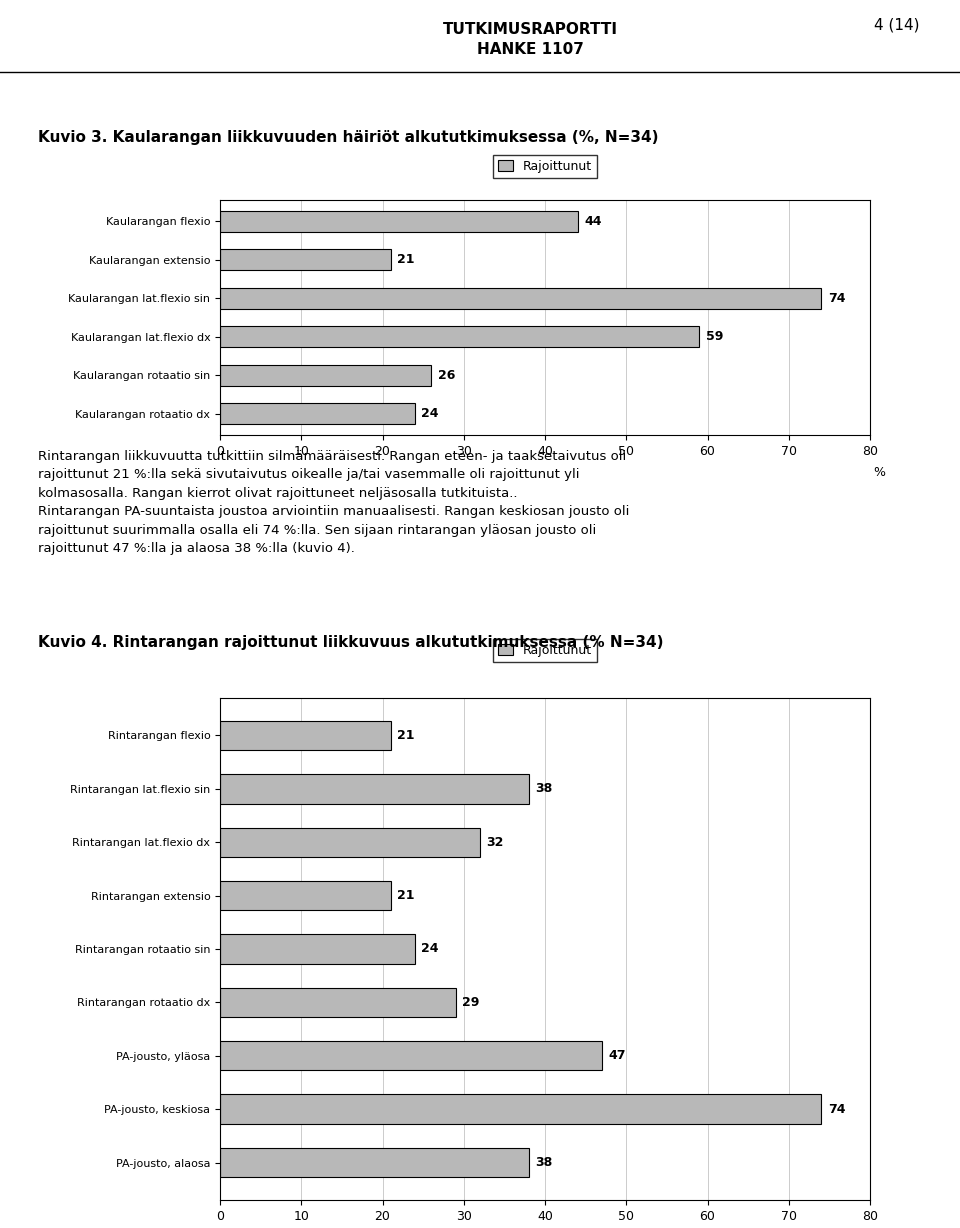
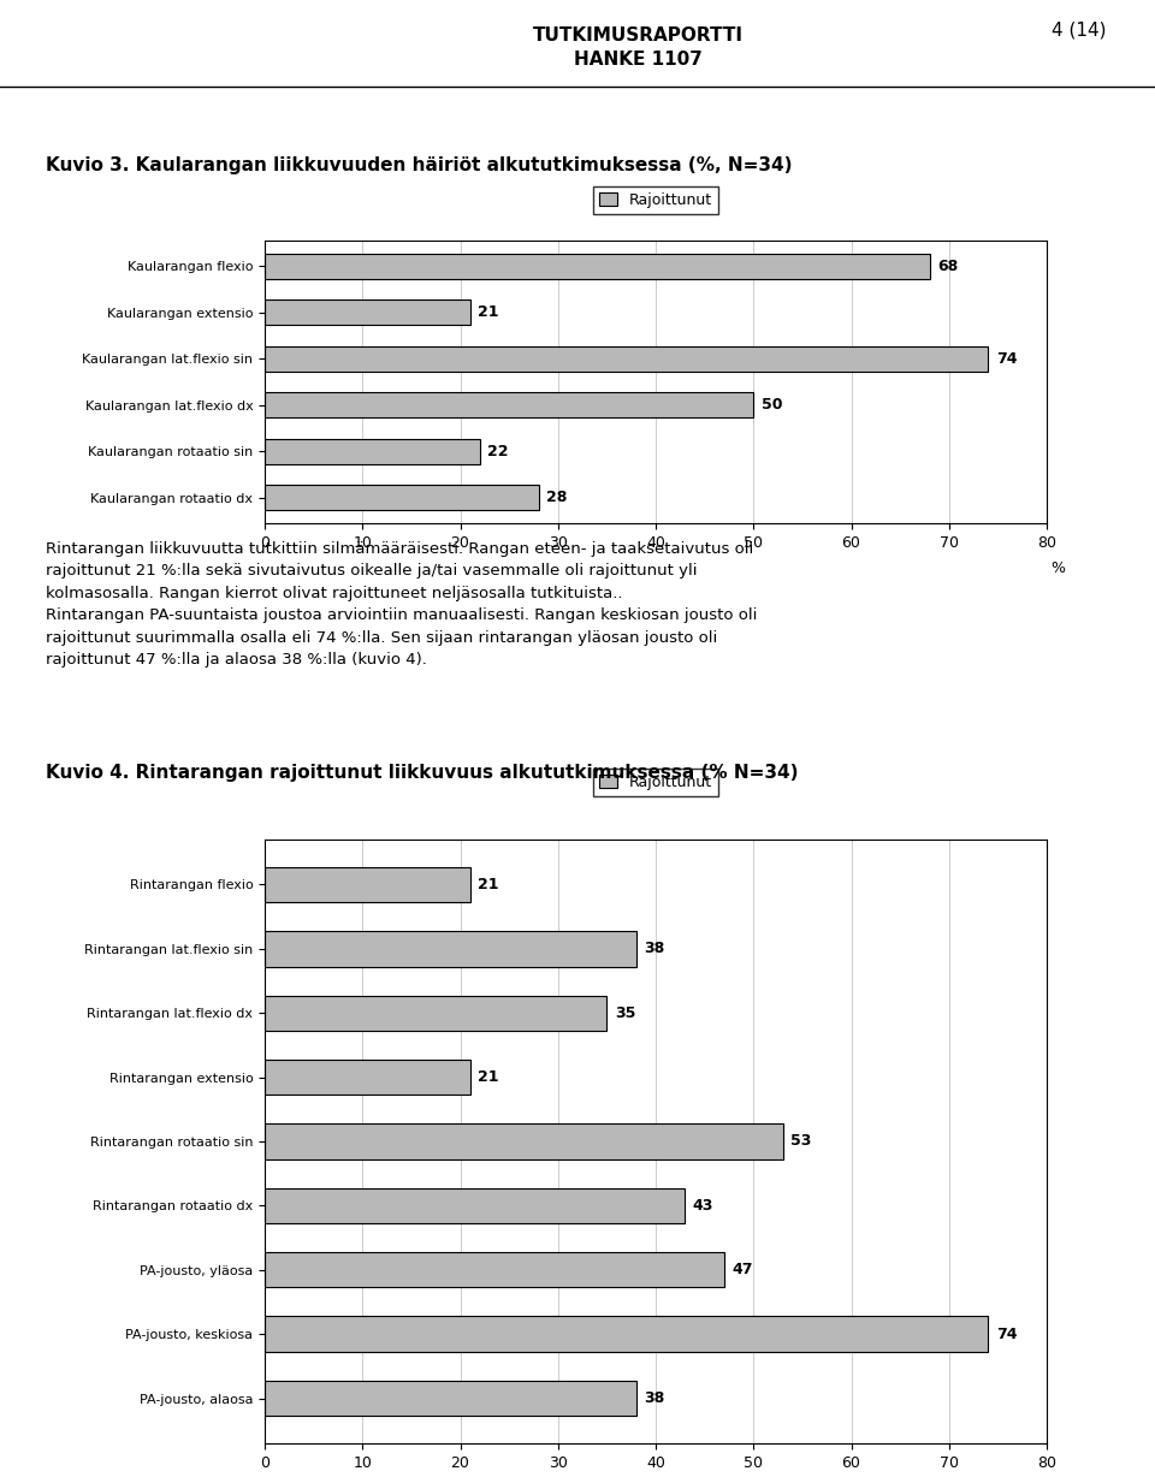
Kaularangan flexio: 44 -> 68
Kaularangan lat.flexio dx: 59 -> 50
Kaularangan rotaatio sin: 26 -> 22
Kaularangan rotaatio dx: 24 -> 28
Rintarangan lat.flexio dx: 32 -> 35
Rintarangan rotaatio sin: 24 -> 53
Rintarangan rotaatio dx: 29 -> 43
